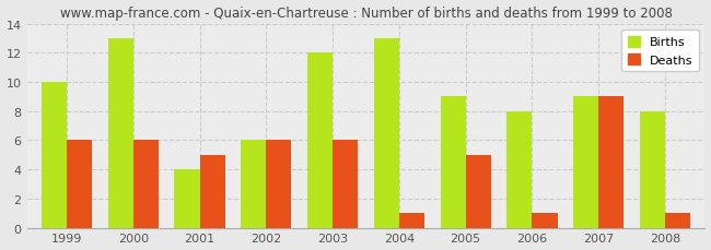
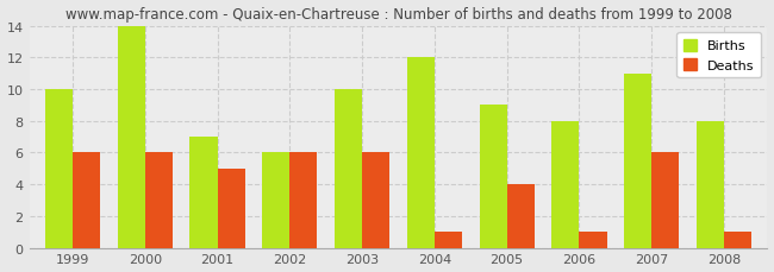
Births/2000: 13 -> 14
Births/2001: 4 -> 7
Births/2003: 12 -> 10
Births/2004: 13 -> 12
Deaths/2005: 5 -> 4
Births/2007: 9 -> 11
Deaths/2007: 9 -> 6
